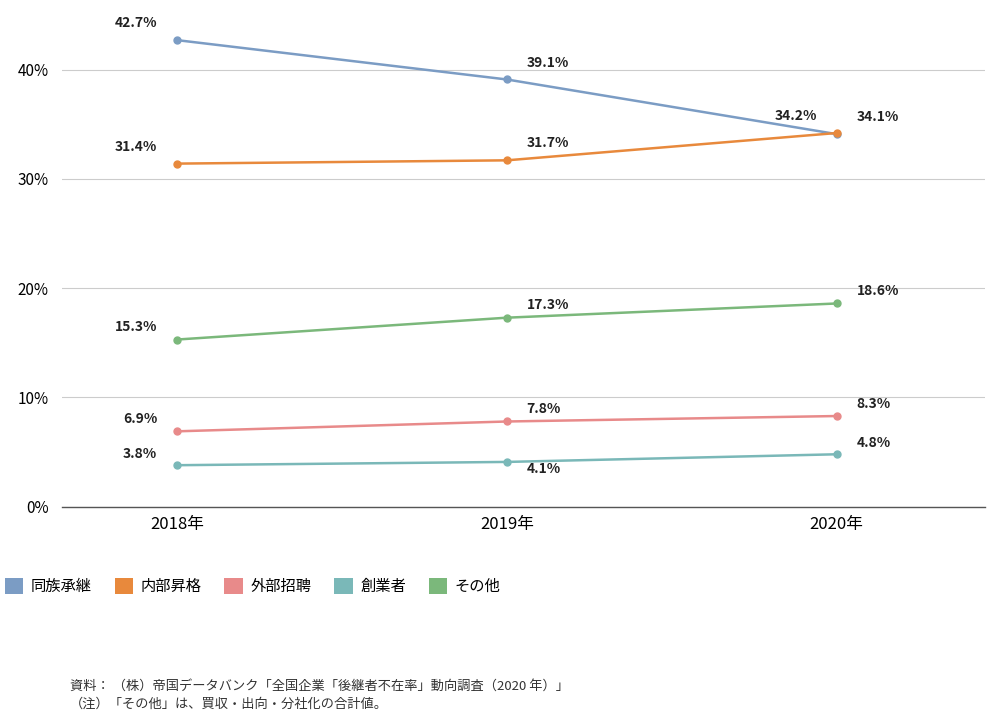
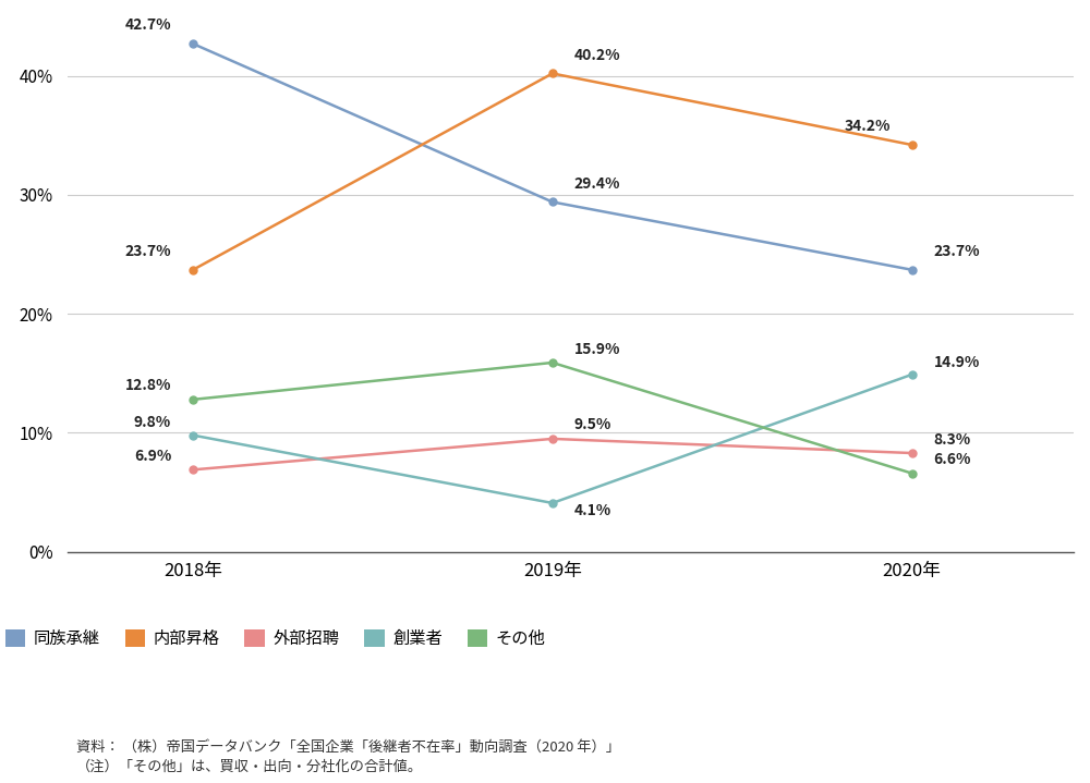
内部昇格/2018年: 31.4% -> 23.7%
創業者/2018年: 3.8% -> 9.8%
その他/2018年: 15.3% -> 12.8%
同族承継/2019年: 39.1% -> 29.4%
内部昇格/2019年: 31.7% -> 40.2%
外部招聘/2019年: 7.8% -> 9.5%
その他/2019年: 17.3% -> 15.9%
同族承継/2020年: 34.1% -> 23.7%
創業者/2020年: 4.8% -> 14.9%
その他/2020年: 18.6% -> 6.6%
